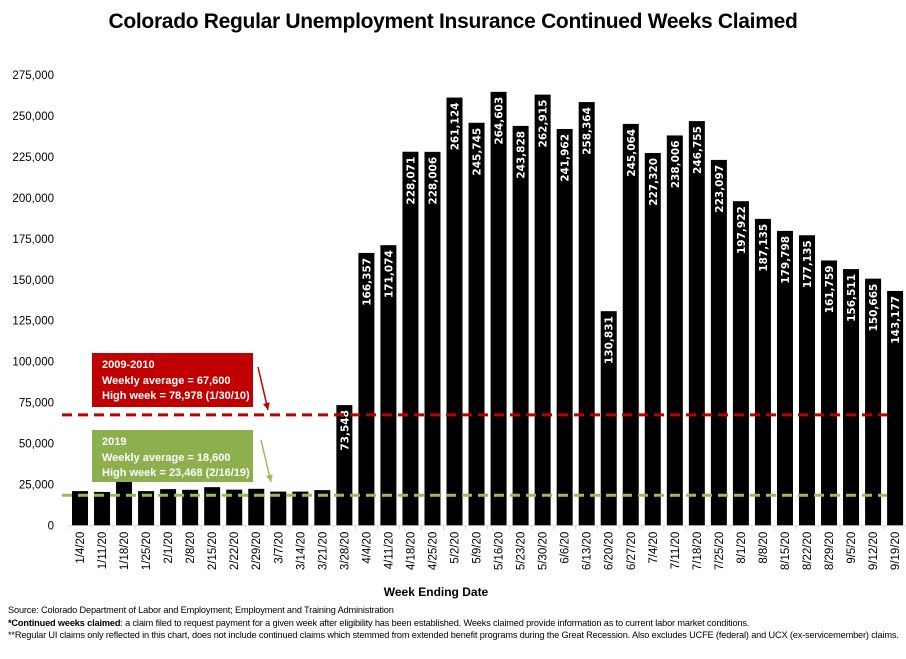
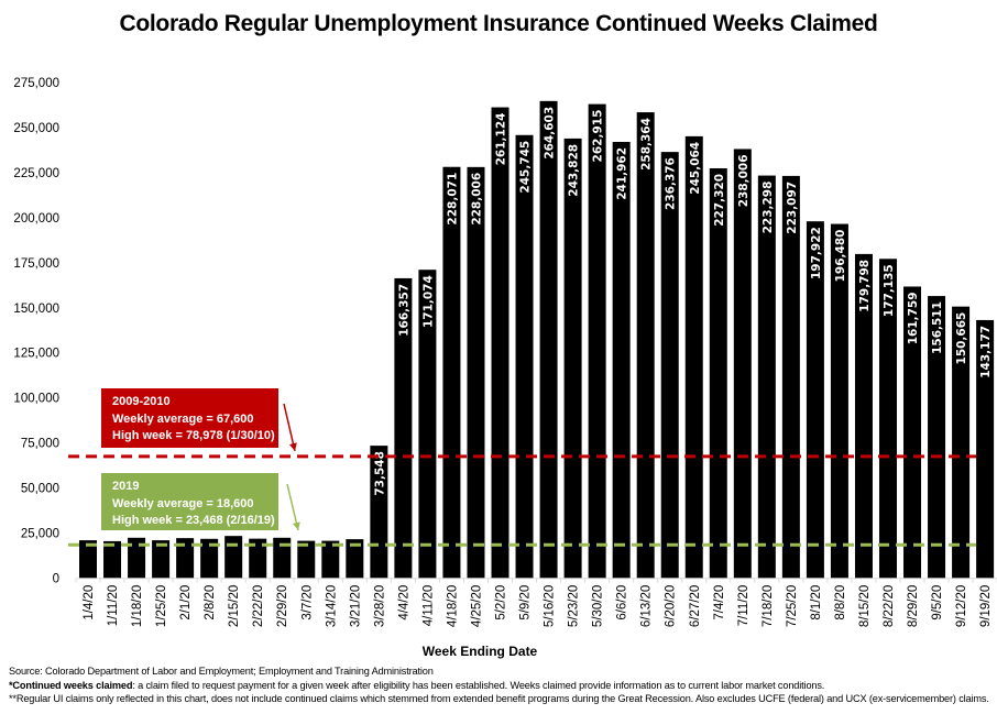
1/18/20: 33000 -> 22000
6/20/20: 130,831 -> 236,376
7/18/20: 246,755 -> 223,298
8/8/20: 187,135 -> 196,480
